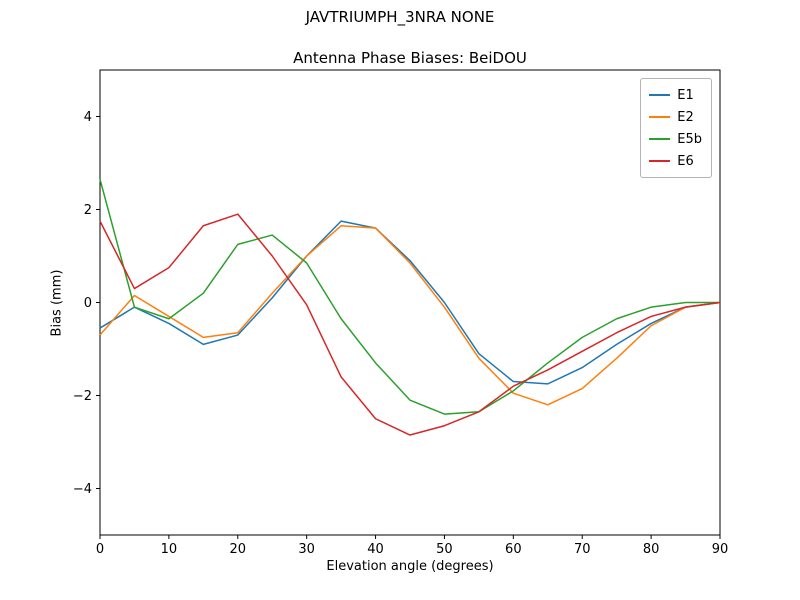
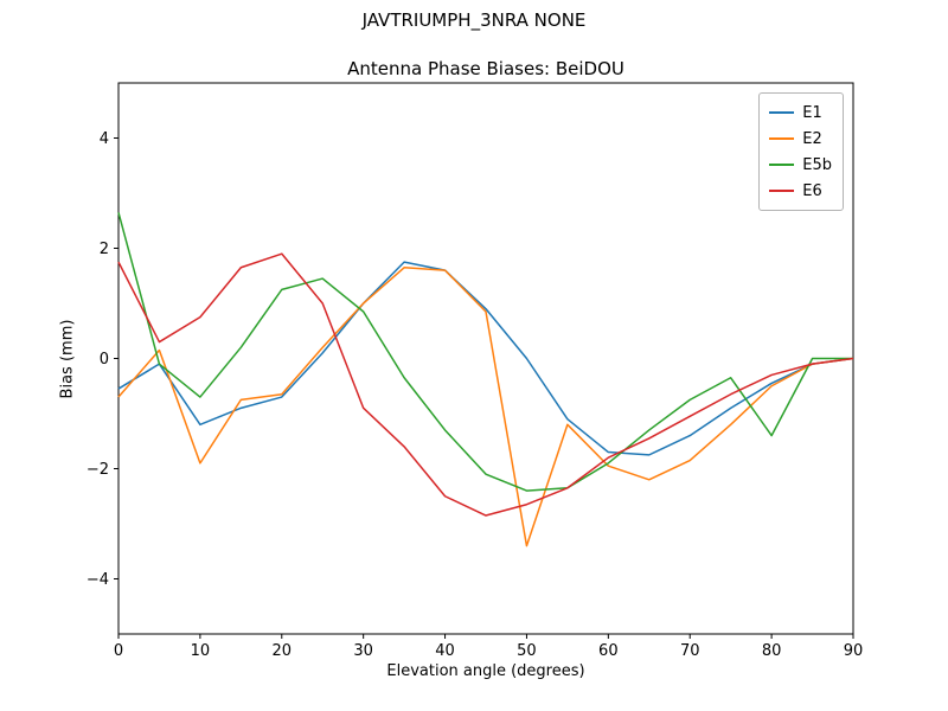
E1/10: -0.5 -> -1.2
E2/10: -0.3 -> -1.9
E5b/10: -0.3 -> -0.7
E6/30: -0.1 -> -0.9
E2/50: -0.1 -> -3.4
E5b/80: -0.1 -> -1.4
